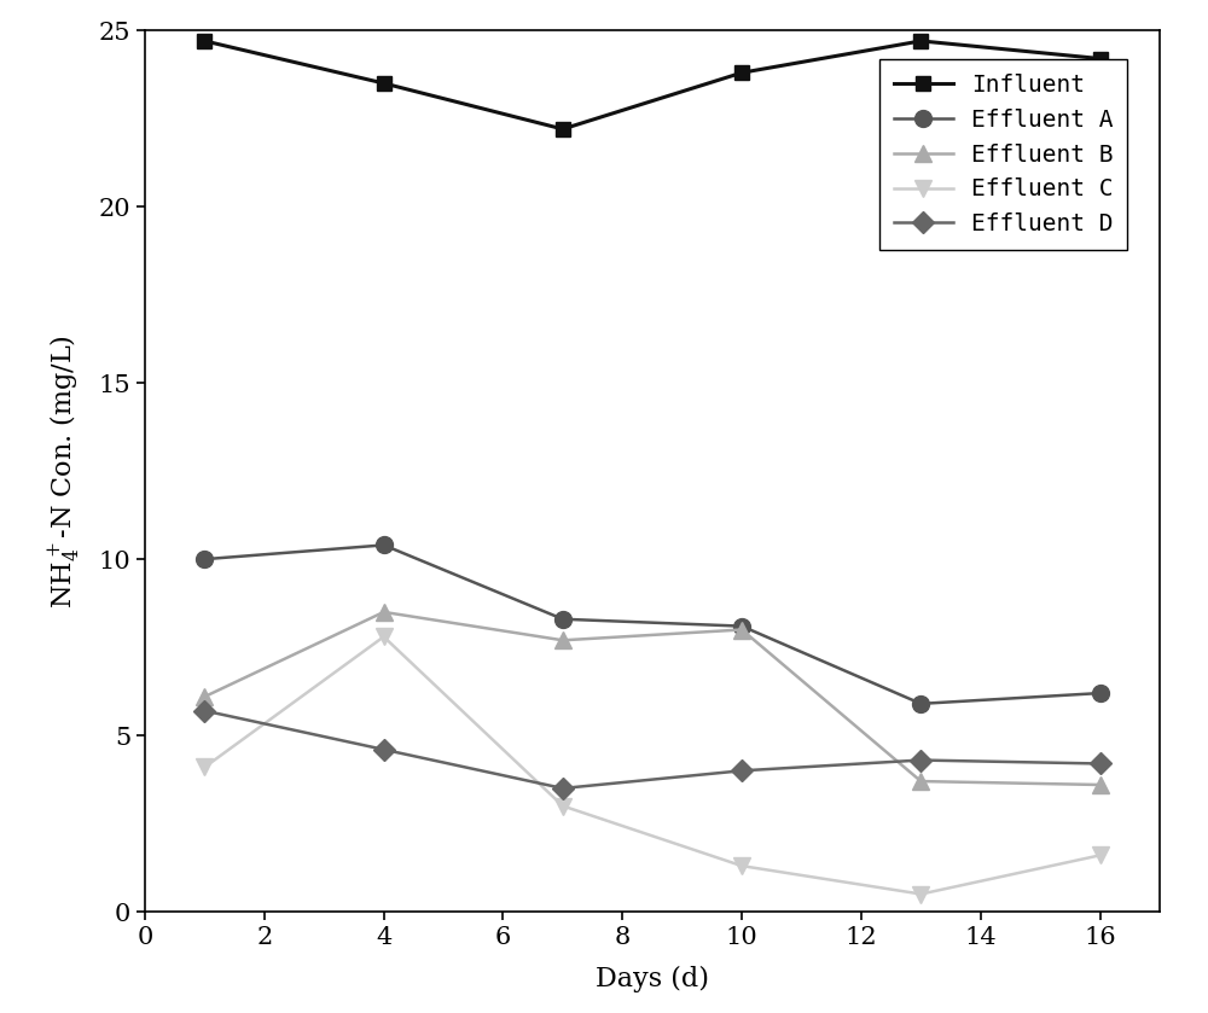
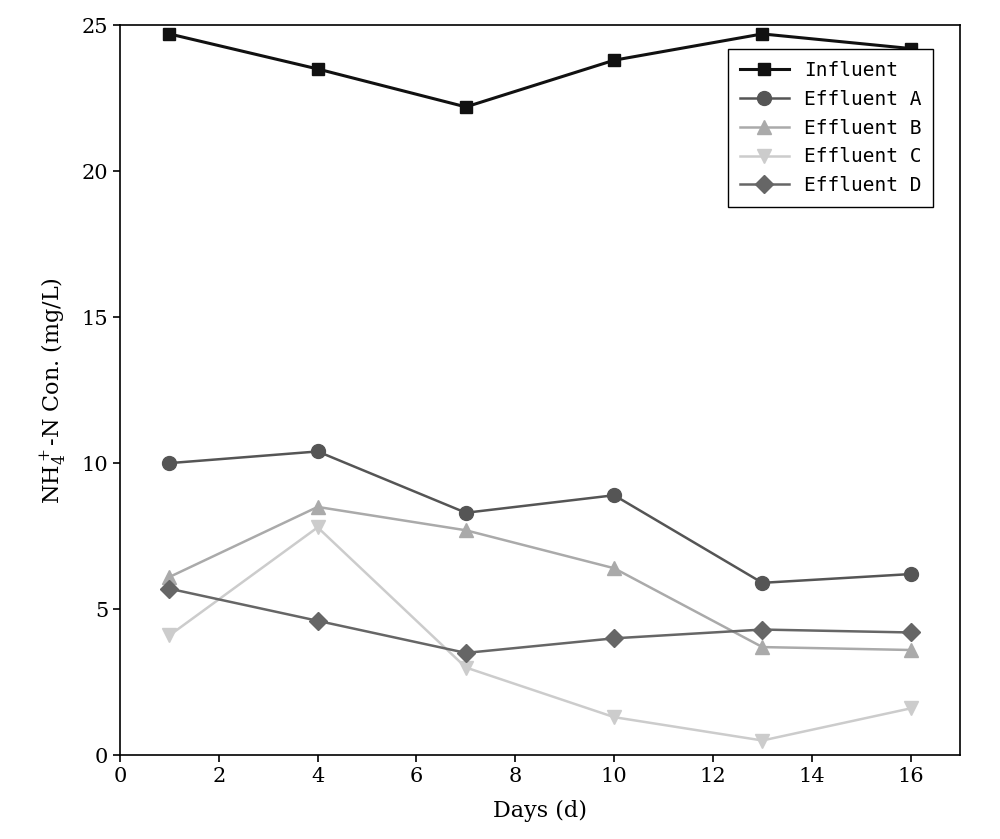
Effluent A/10: 8.1 -> 8.9
Effluent B/10: 8.0 -> 6.4
